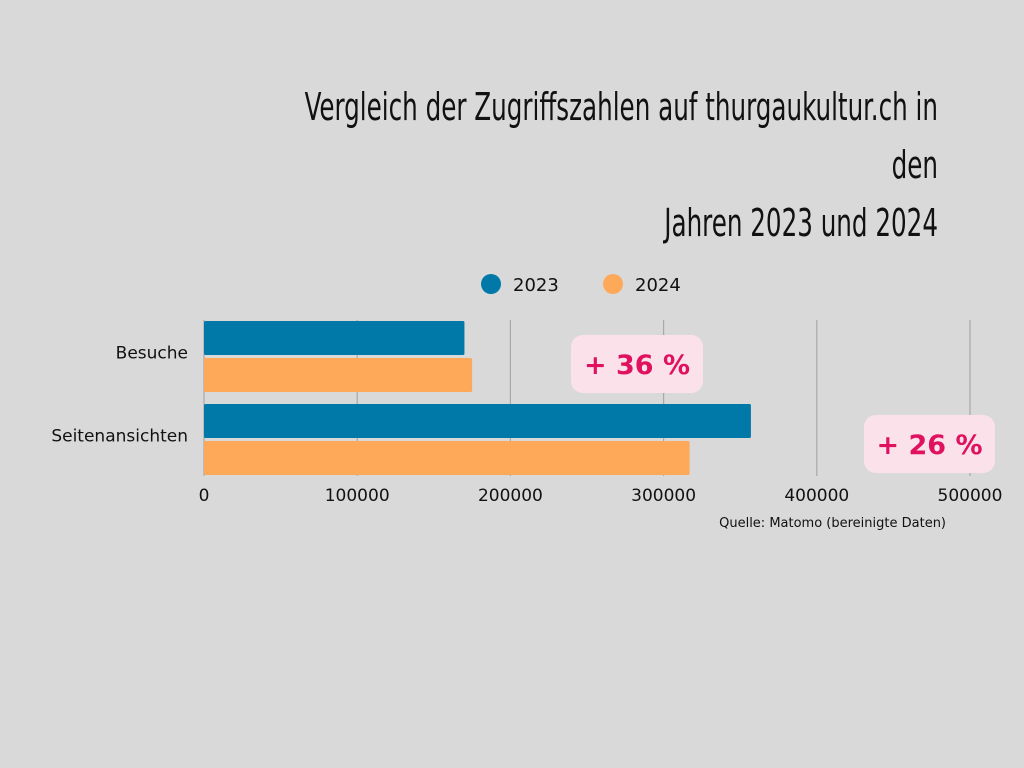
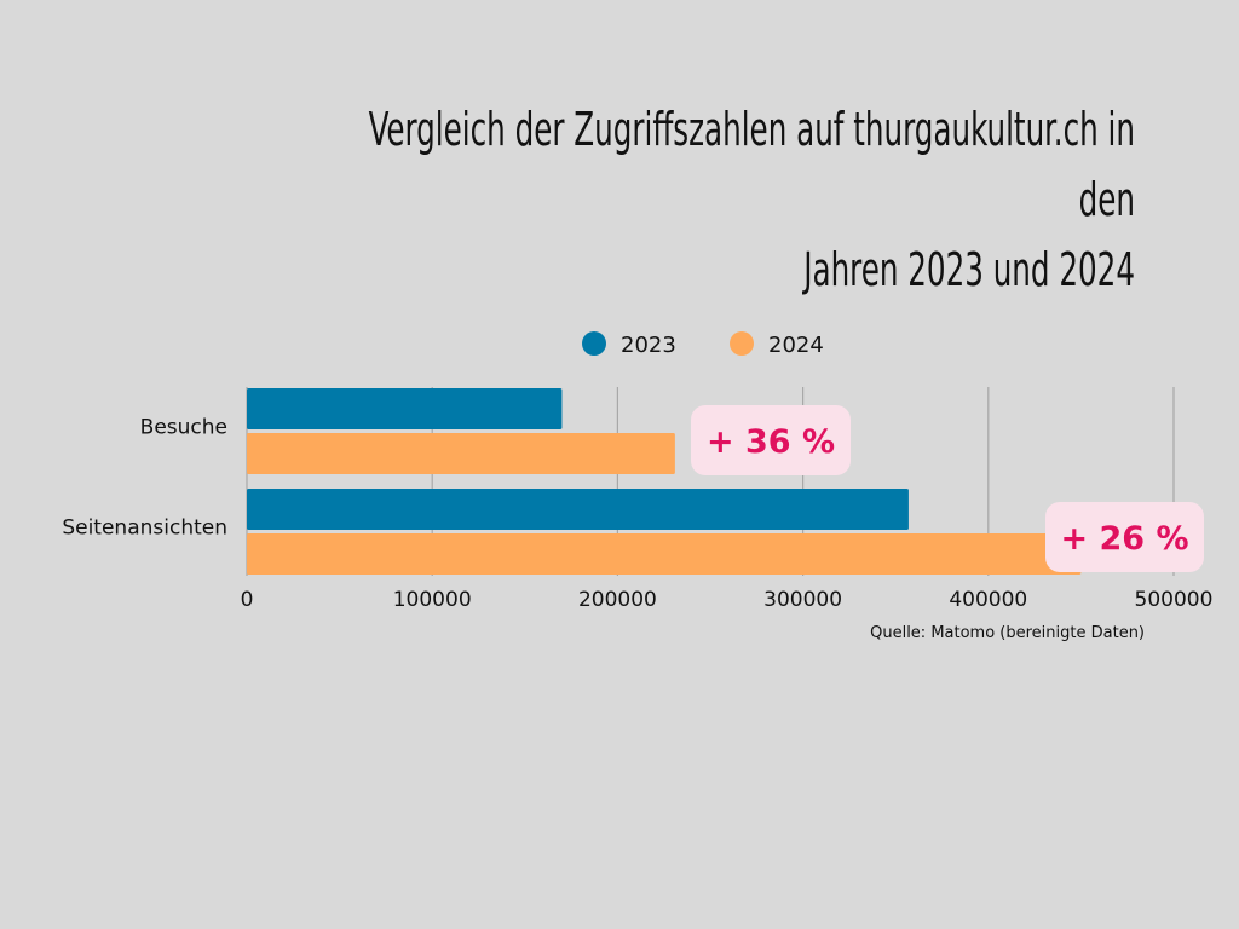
2024/Besuche: 175000 -> 231000
2024/Seitenansichten: 317000 -> 450000
